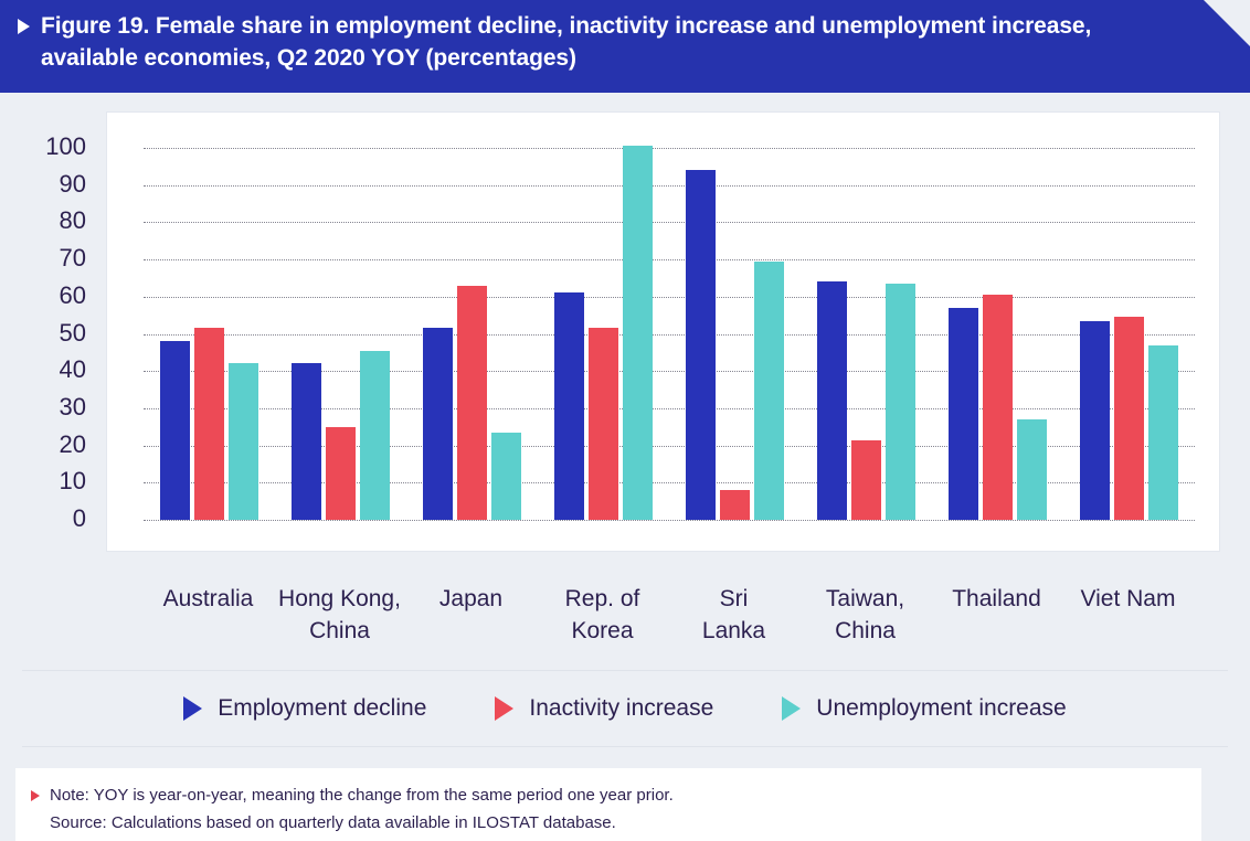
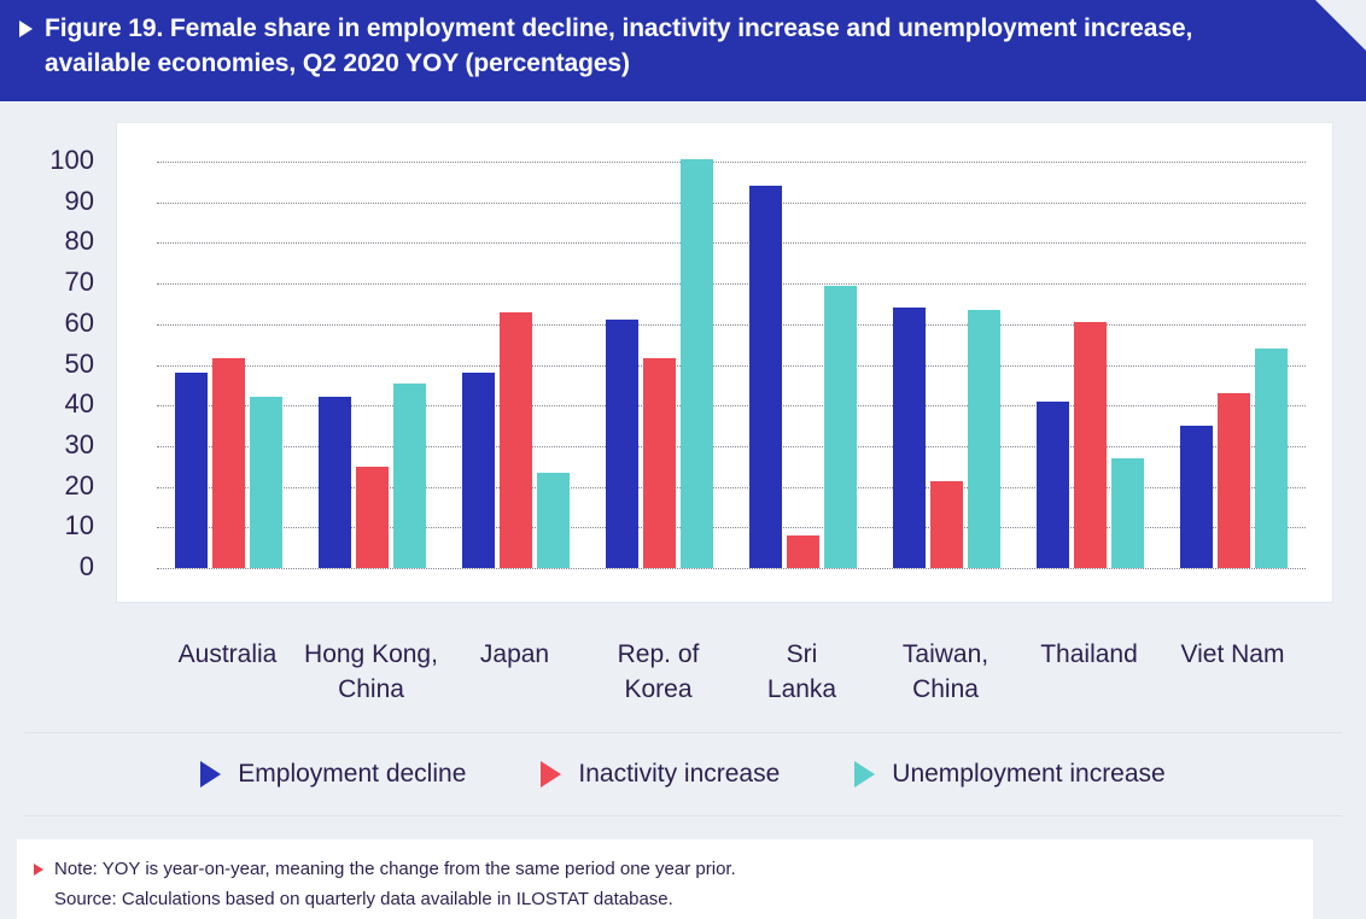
Employment decline/Japan: 52 -> 48
Employment decline/Thailand: 57 -> 41
Employment decline/Viet Nam: 54 -> 35
Inactivity increase/Viet Nam: 54 -> 43
Unemployment increase/Viet Nam: 47 -> 54
